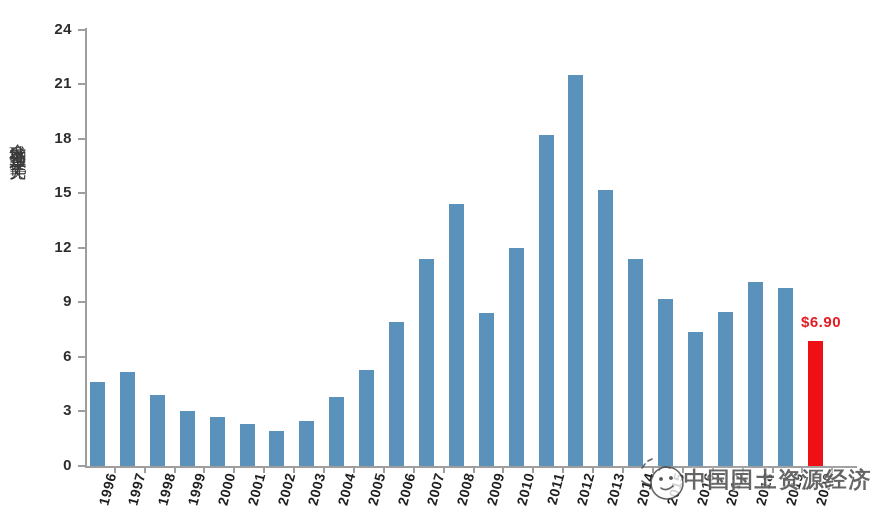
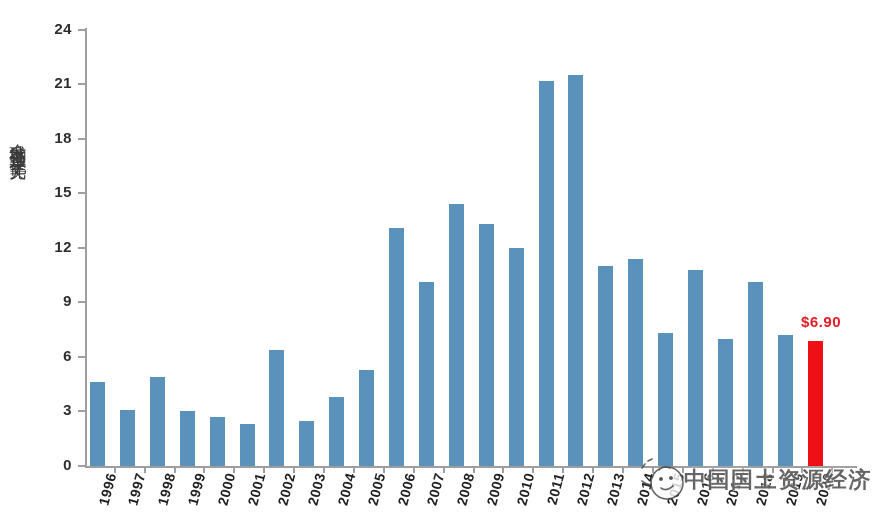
1997: 5.2 -> 3.1
1998: 3.9 -> 4.9
2002: 1.9 -> 6.4
2006: 7.9 -> 13.1
2007: 11.4 -> 10.1
2009: 8.4 -> 13.3
2011: 18.2 -> 21.2
2013: 15.2 -> 11.0
2015: 9.2 -> 7.3
2016: 7.4 -> 10.8
2017: 8.5 -> 7.0
2019: 9.8 -> 7.2
